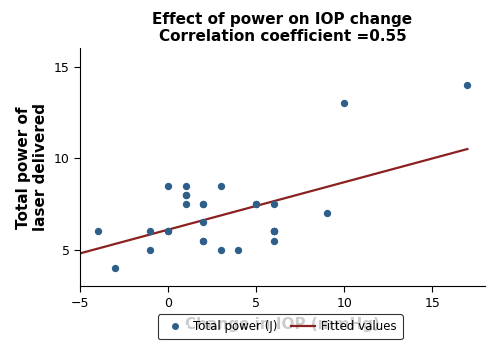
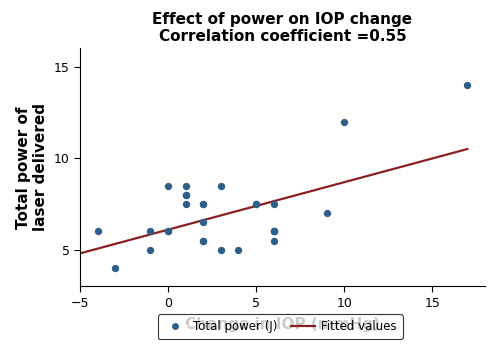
10: 13.0 -> 12.0
